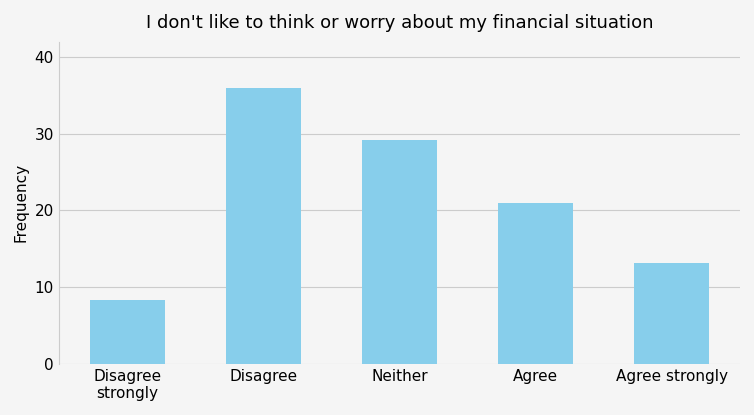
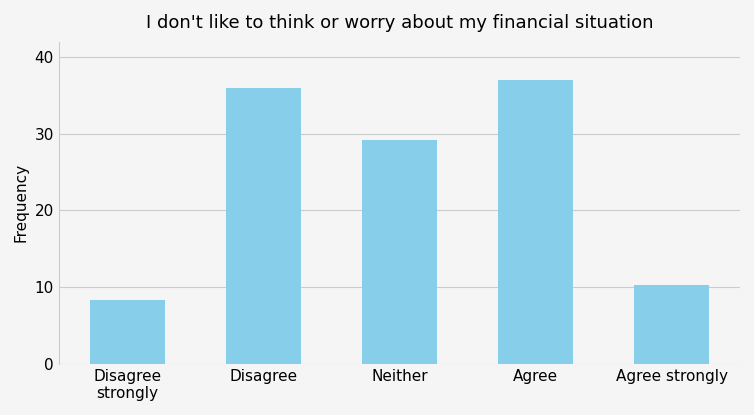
Agree: 21.0 -> 37.0
Agree strongly: 13.2 -> 10.3
